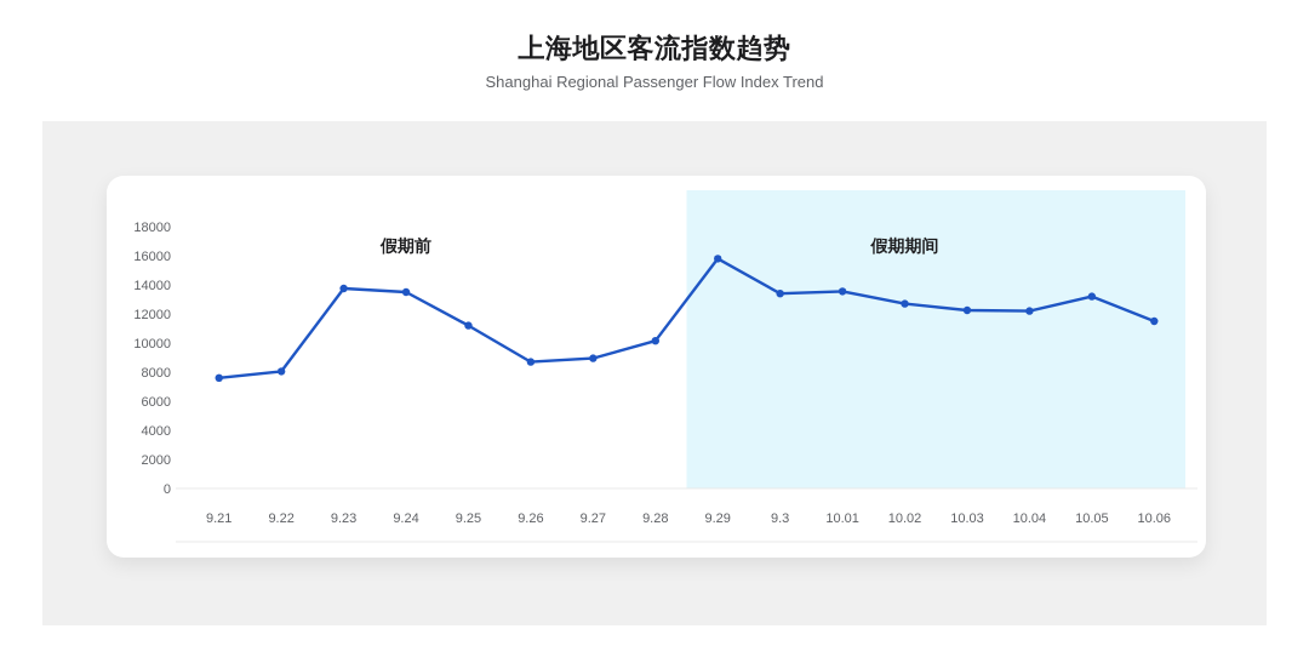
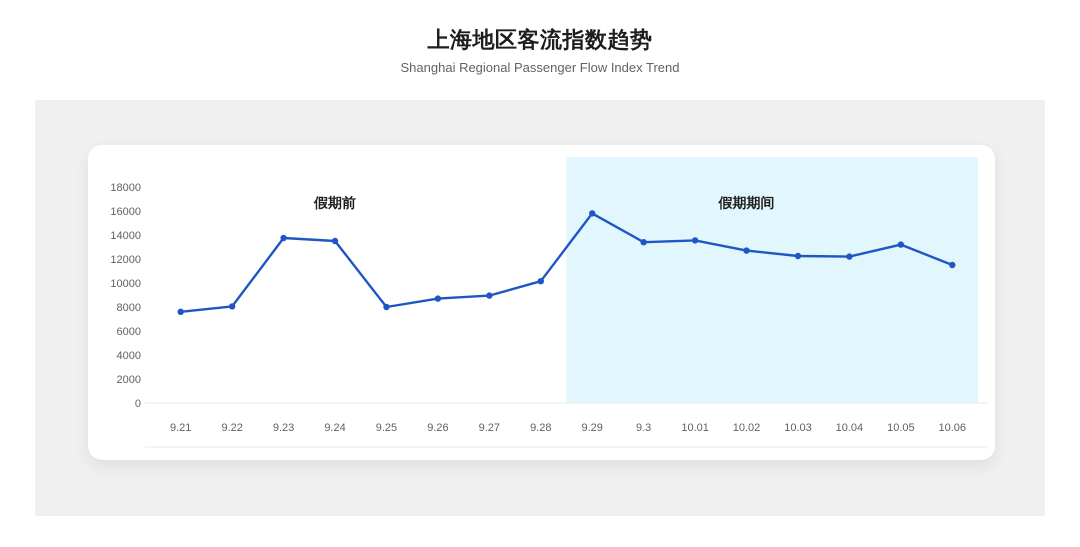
9.25: 11200 -> 8000
